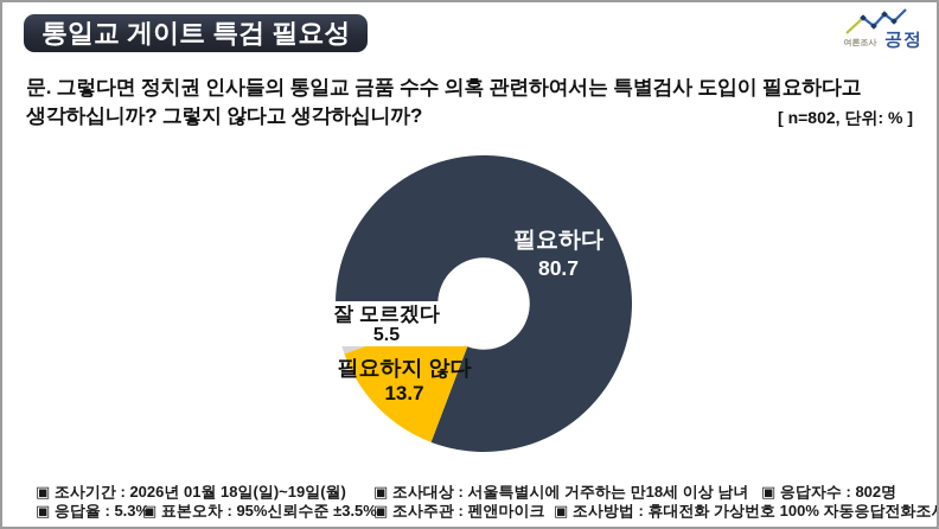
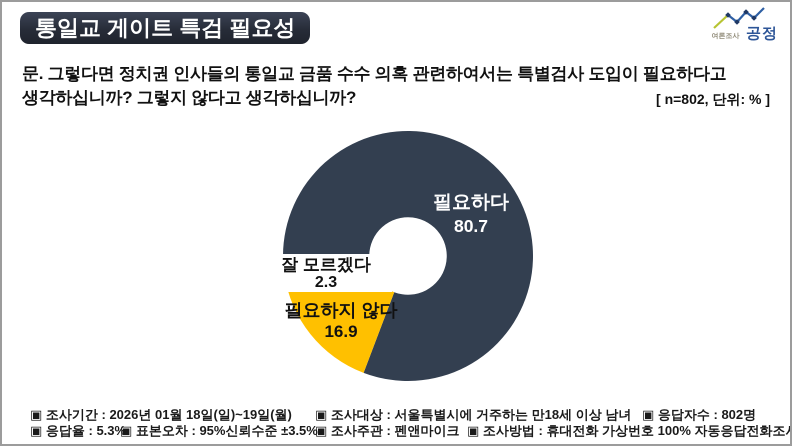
필요하지 않다: 13.7 -> 16.9
잘 모르겠다: 5.5 -> 2.3
